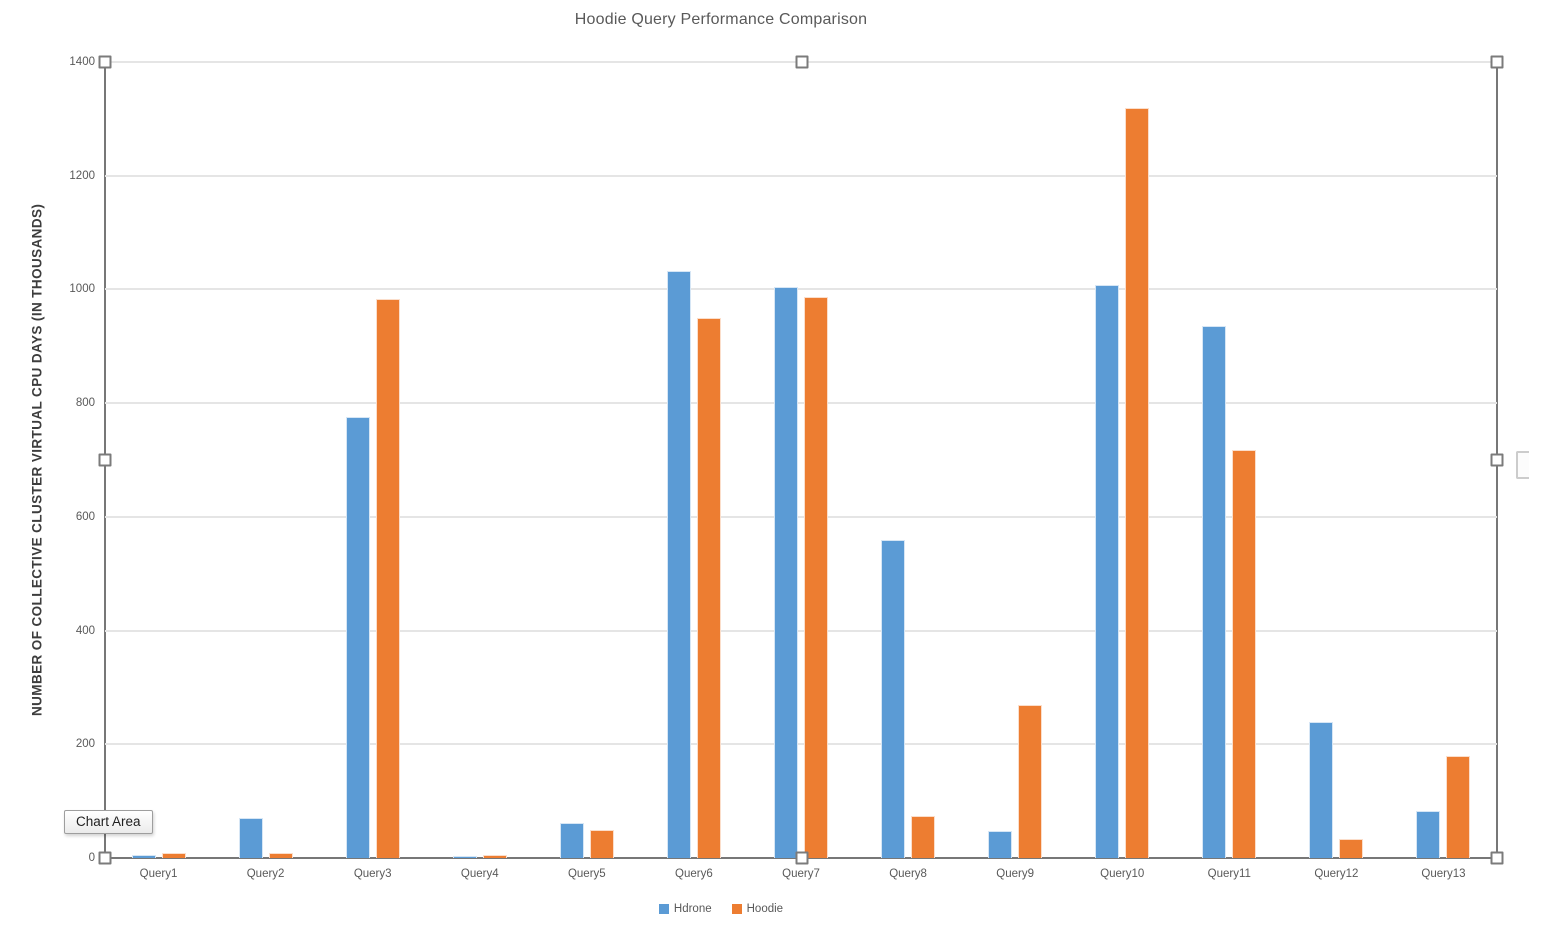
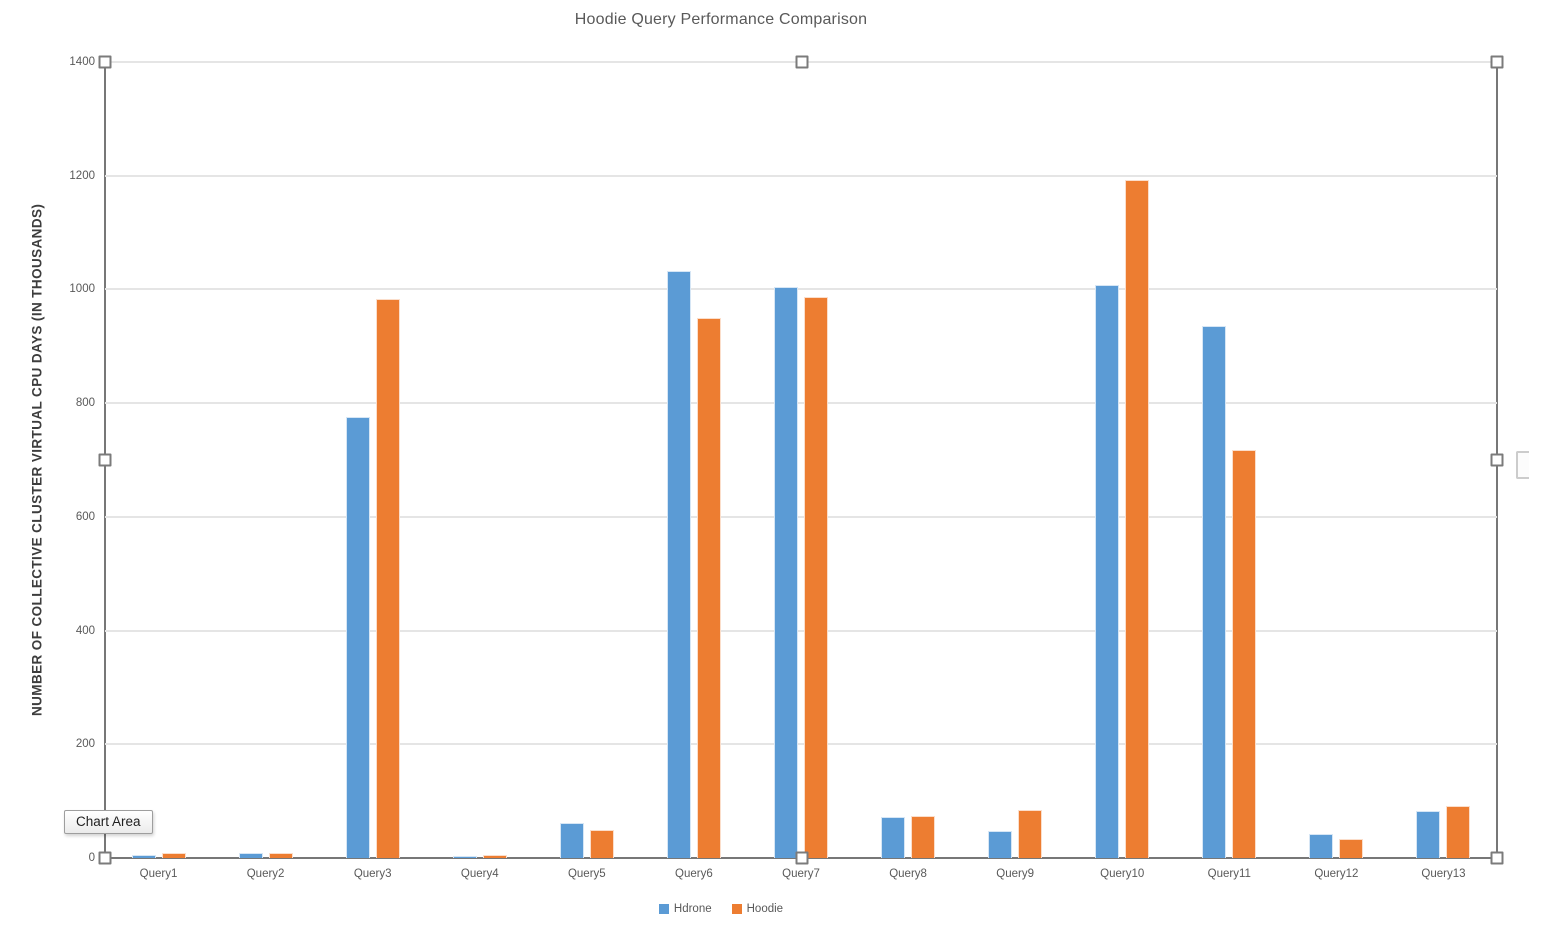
Hdrone/Query2: 70 -> 10
Hdrone/Query8: 560 -> 70
Hoodie/Query9: 270 -> 80
Hoodie/Query10: 1320 -> 1190
Hdrone/Query12: 240 -> 40
Hoodie/Query13: 180 -> 90
